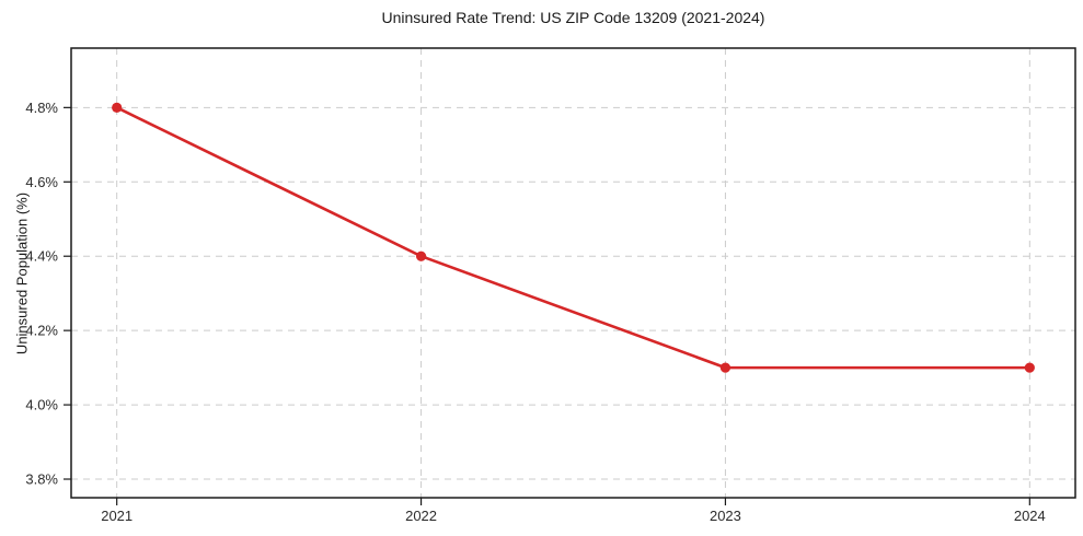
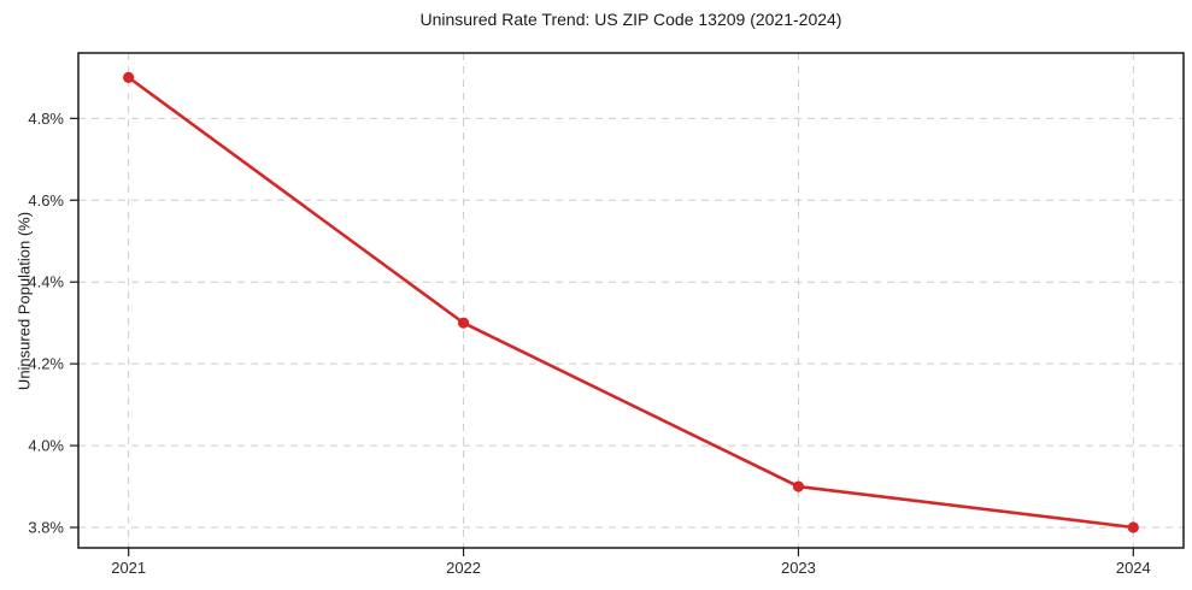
2021: 4.8% -> 4.9%
2022: 4.4% -> 4.3%
2023: 4.1% -> 3.9%
2024: 4.1% -> 3.8%
